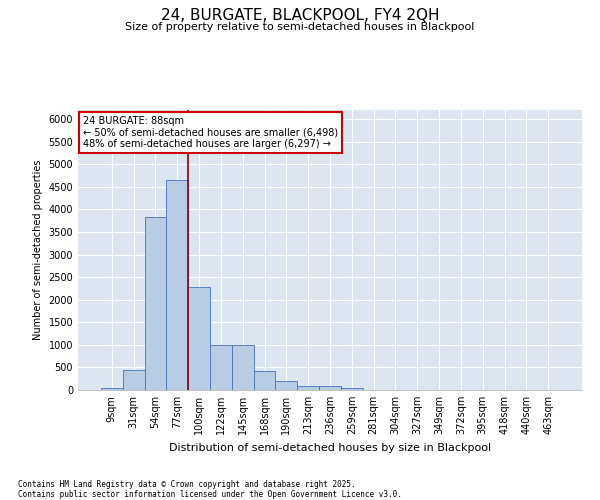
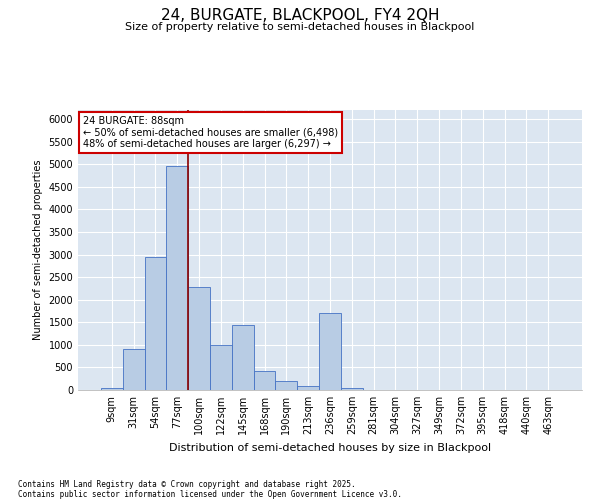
31sqm: 450 -> 900
54sqm: 3820 -> 2950
77sqm: 4660 -> 4950
145sqm: 1000 -> 1450
236sqm: 90 -> 1700
